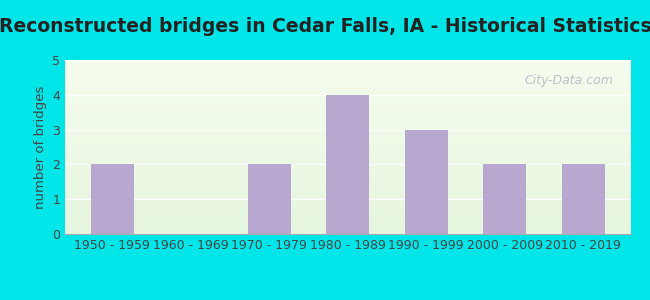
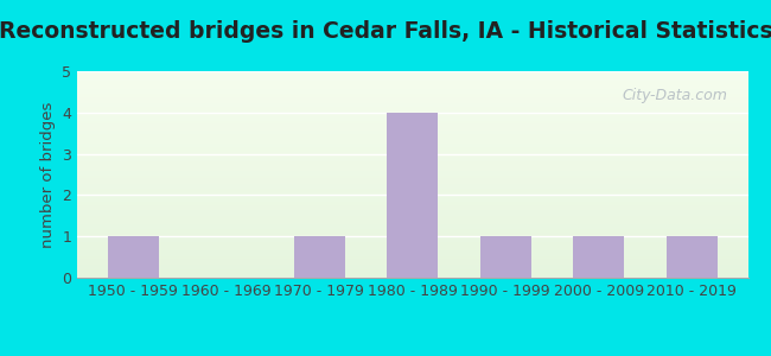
1950 - 1959: 2 -> 1
1970 - 1979: 2 -> 1
1990 - 1999: 3 -> 1
2000 - 2009: 2 -> 1
2010 - 2019: 2 -> 1
